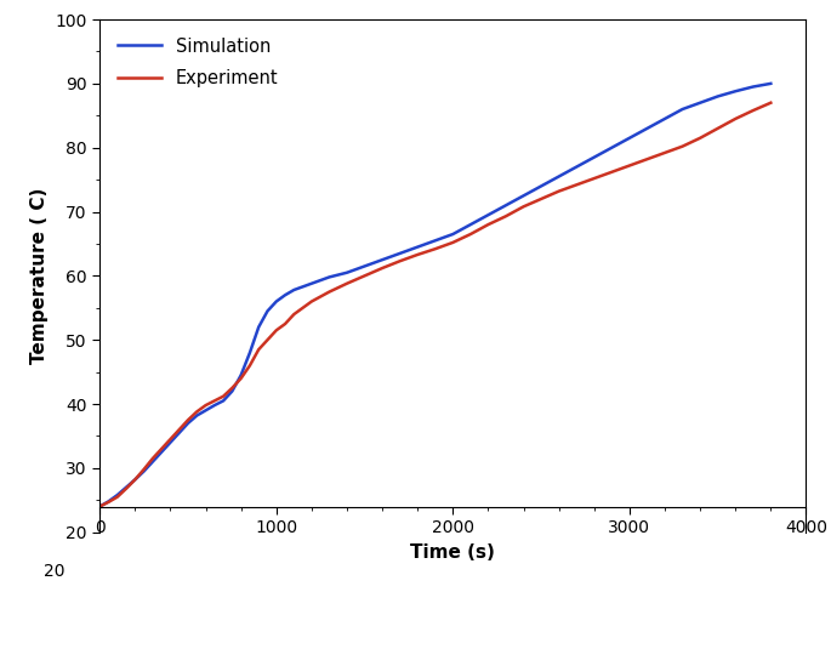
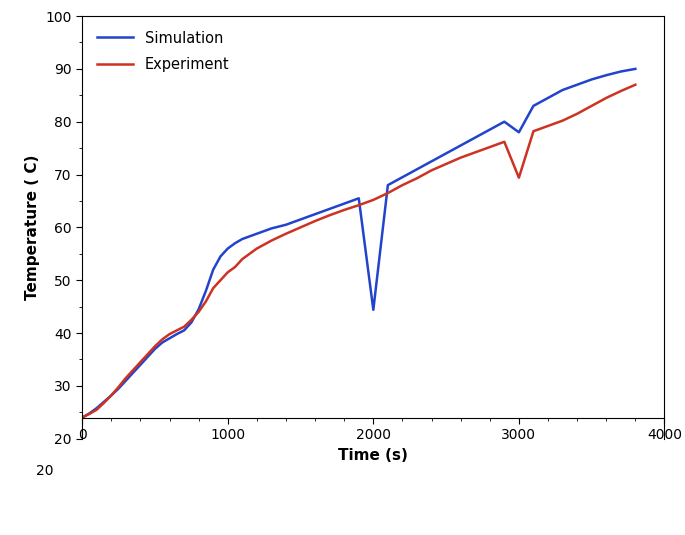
Simulation/2000: 66.5 -> 44.4
Simulation/3000: 81.5 -> 78.0
Experiment/3000: 77.2 -> 69.4
